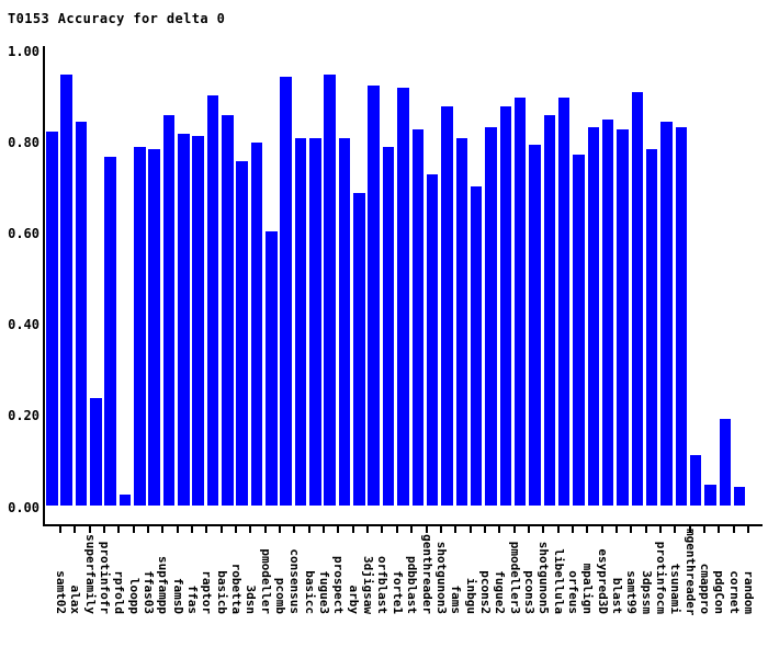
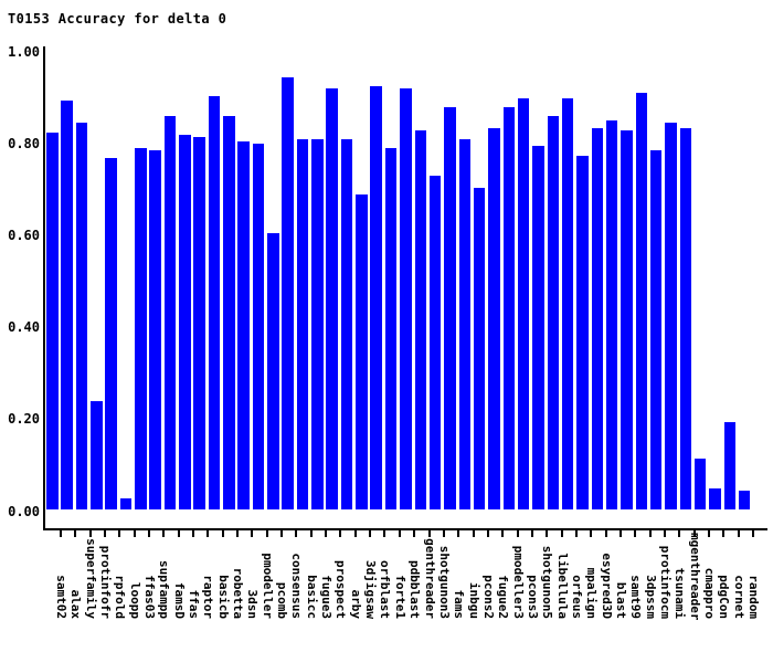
alax: 0.95 -> 0.90
3dsn: 0.76 -> 0.81
prospect: 0.95 -> 0.92
